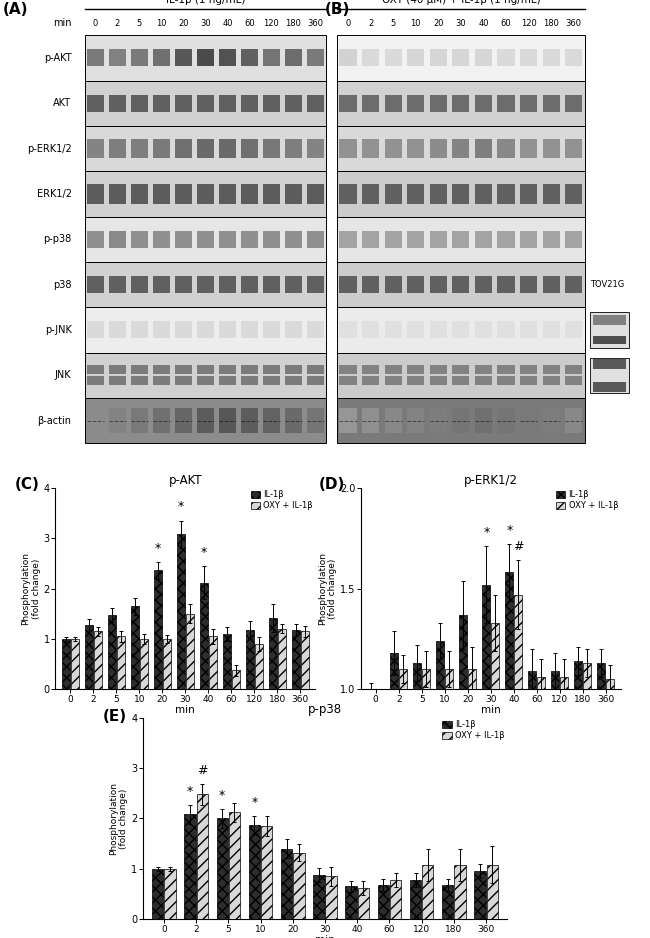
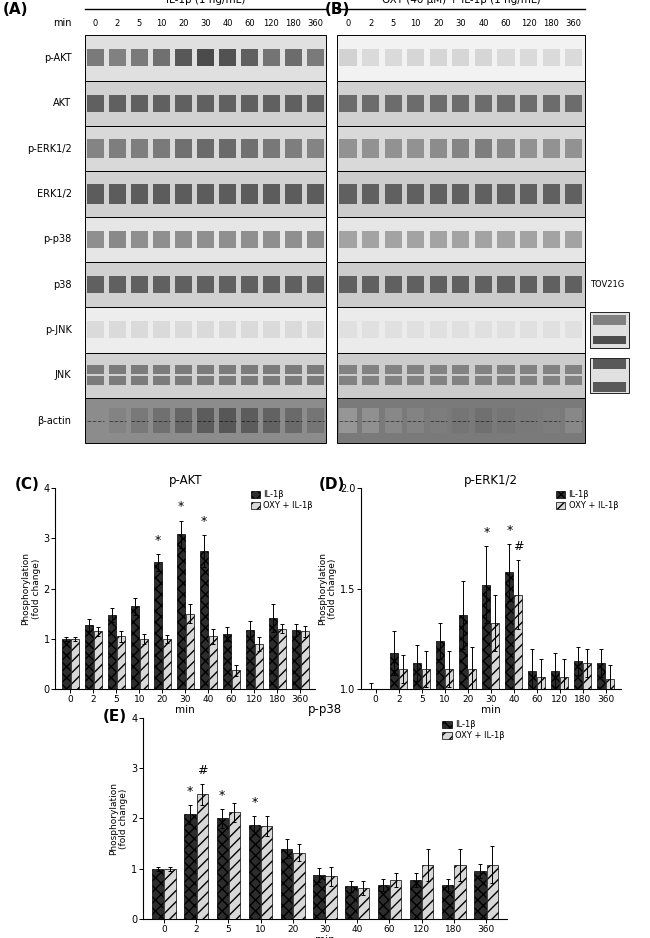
p-AKT/IL-1β/20: 2.36 -> 2.52
p-AKT/IL-1β/40: 2.12 -> 2.75
